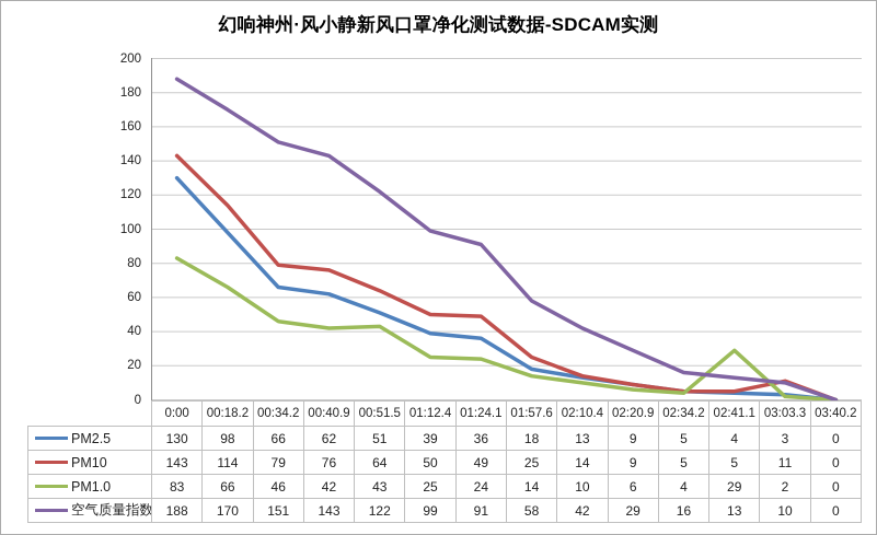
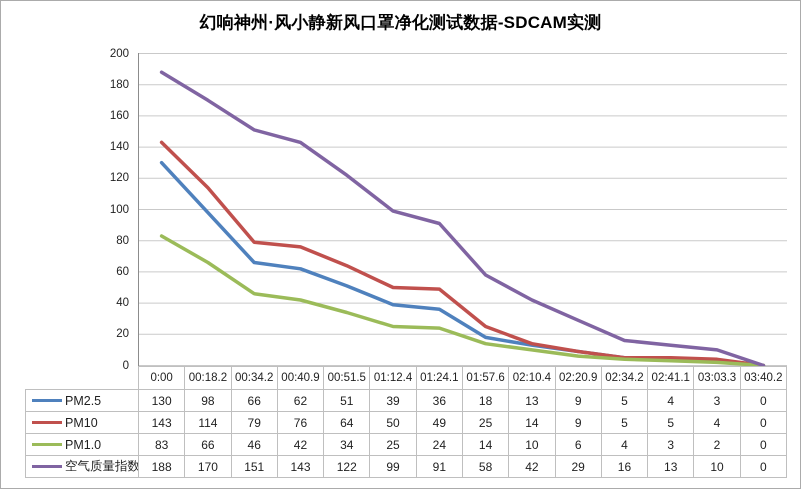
PM1.0/00:51.5: 43 -> 34
PM1.0/02:41.1: 29 -> 3
PM10/03:03.3: 11 -> 4
